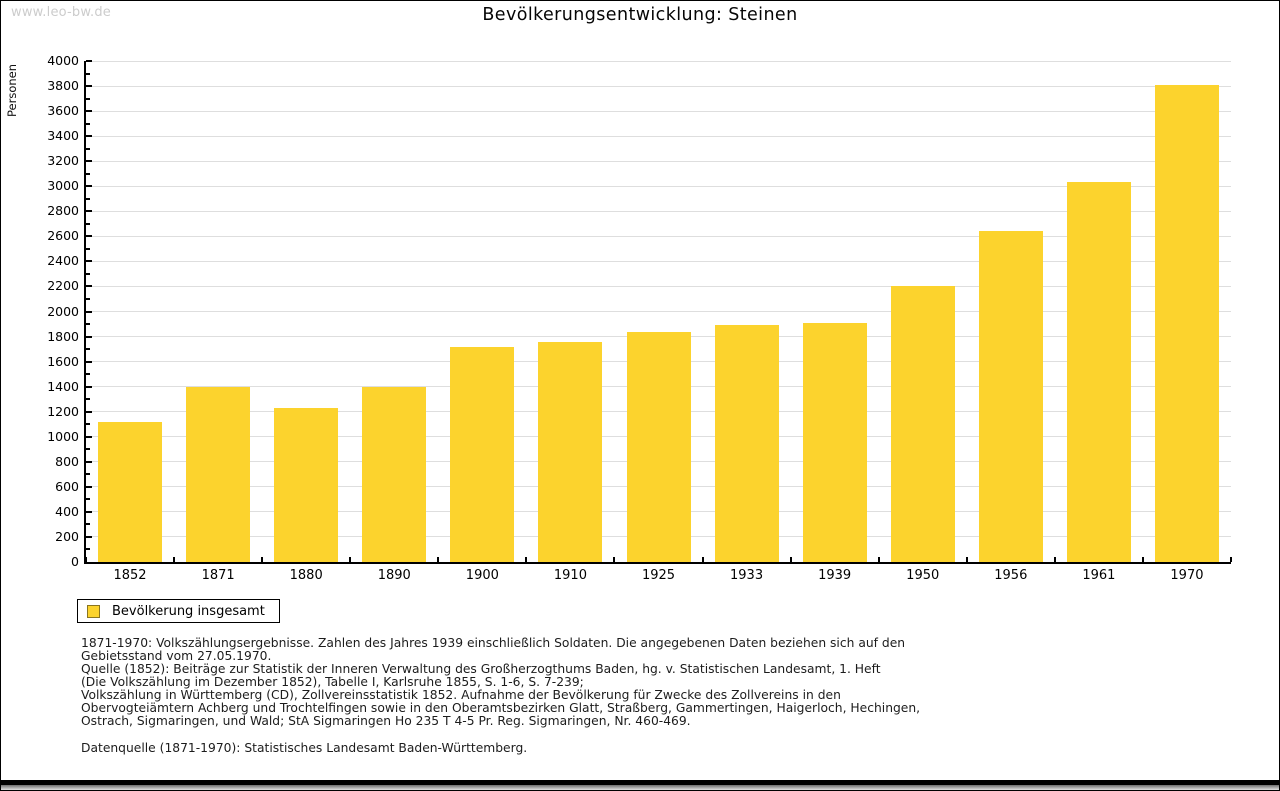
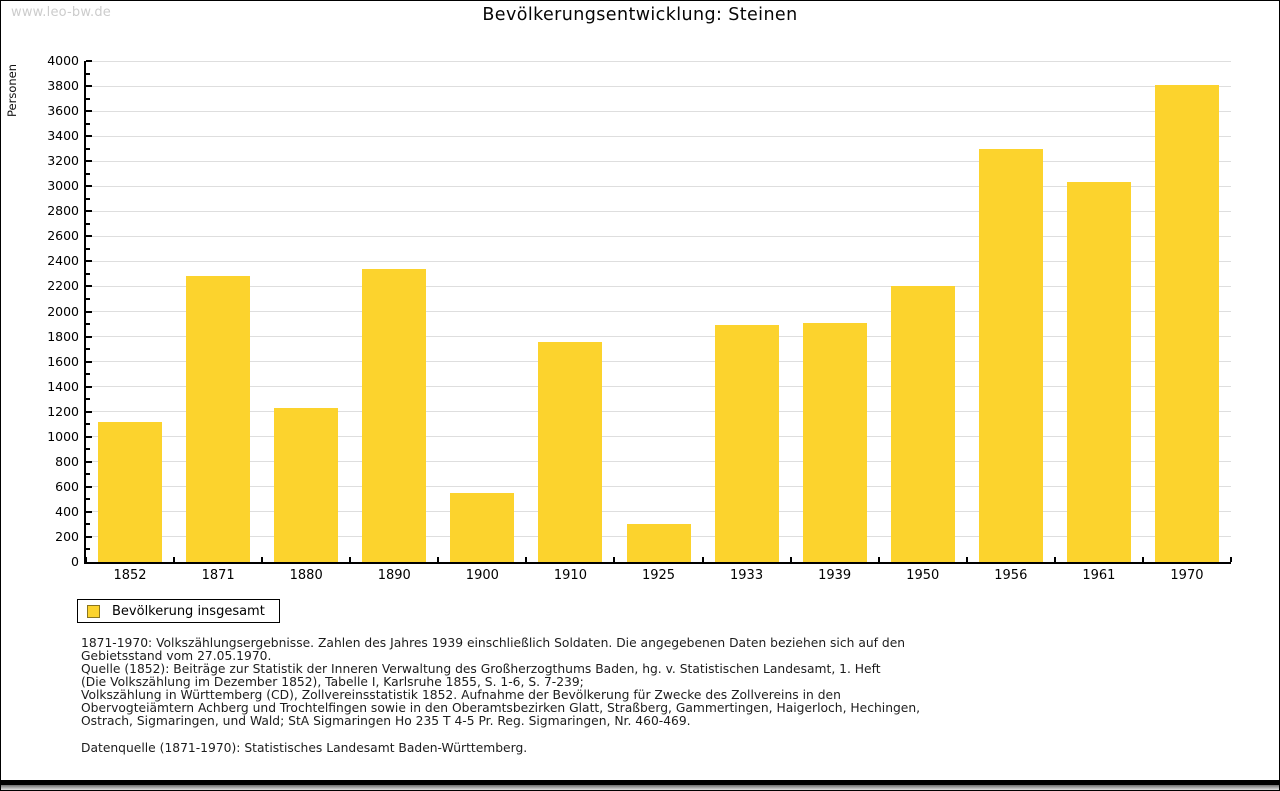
1871: 1400 -> 2280
1890: 1400 -> 2340
1900: 1720 -> 550
1925: 1840 -> 300
1956: 2640 -> 3300
